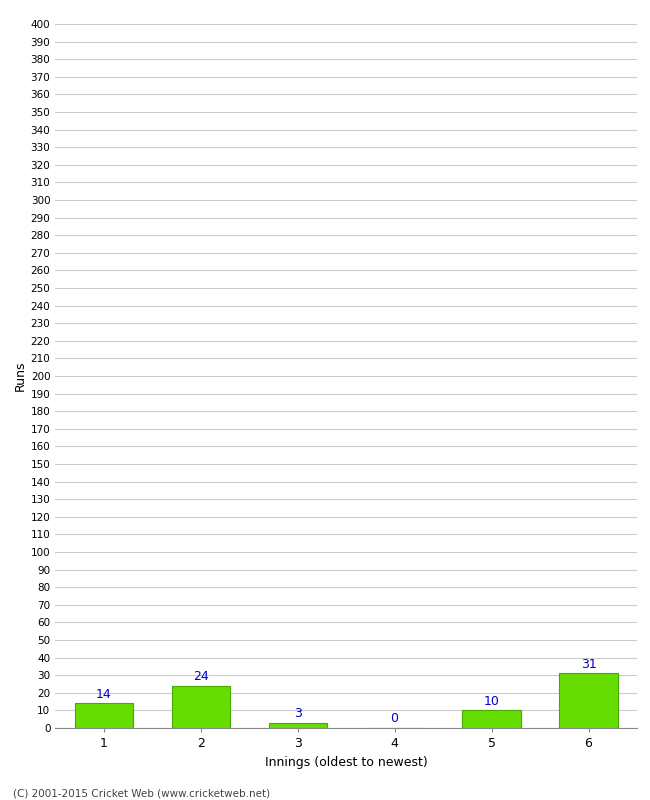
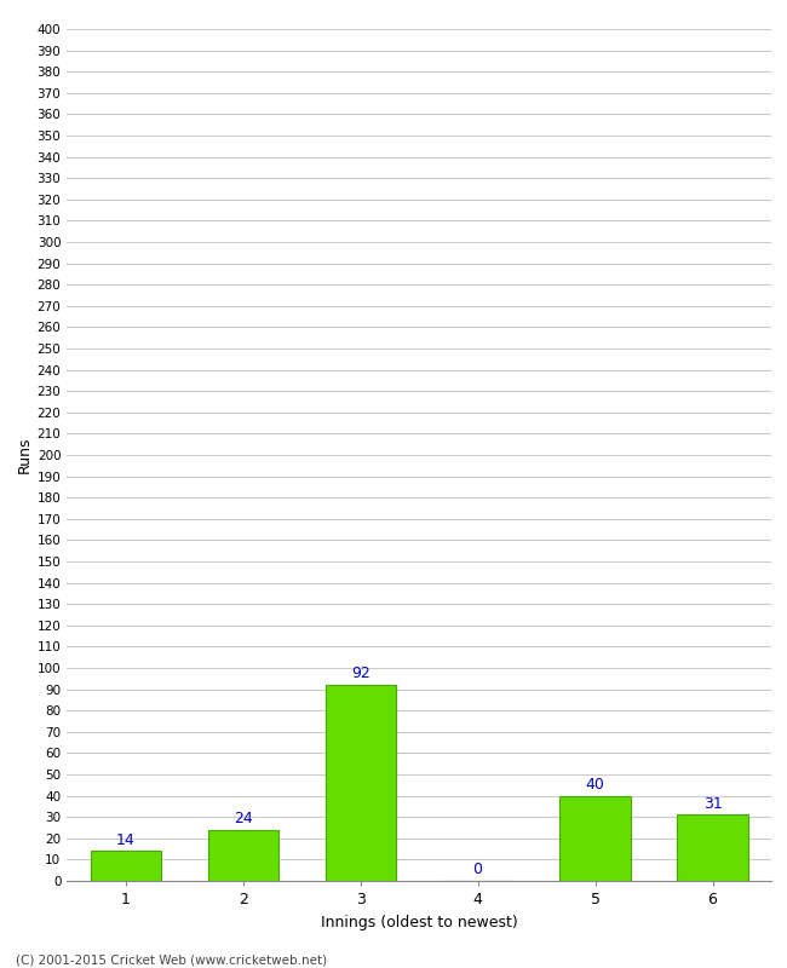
3: 3 -> 92
5: 10 -> 40
